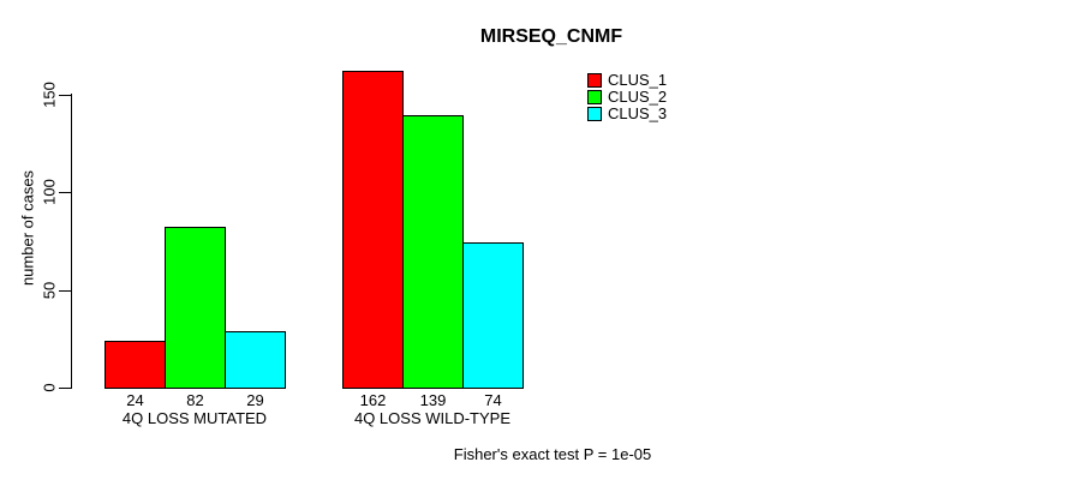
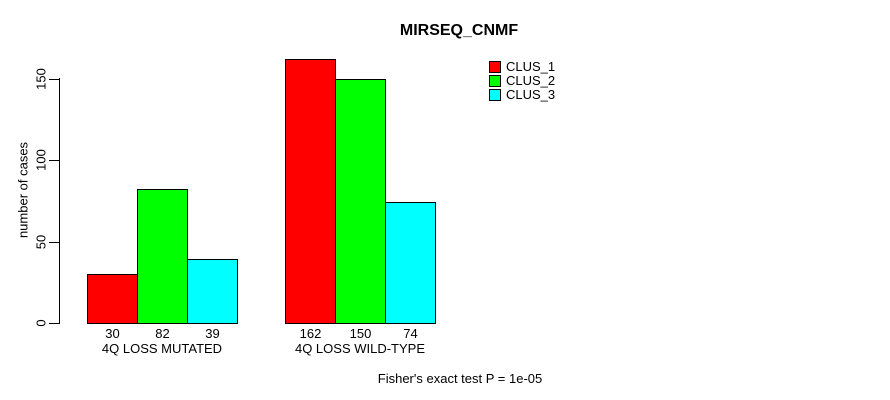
CLUS_1/4Q LOSS MUTATED: 24 -> 30
CLUS_3/4Q LOSS MUTATED: 29 -> 39
CLUS_2/4Q LOSS WILD-TYPE: 139 -> 150
